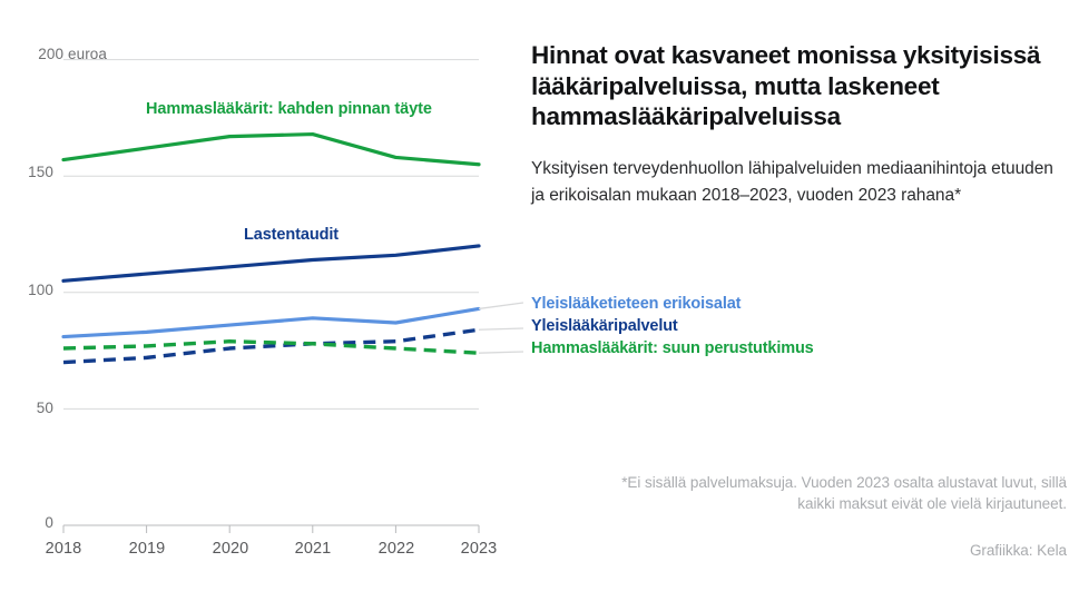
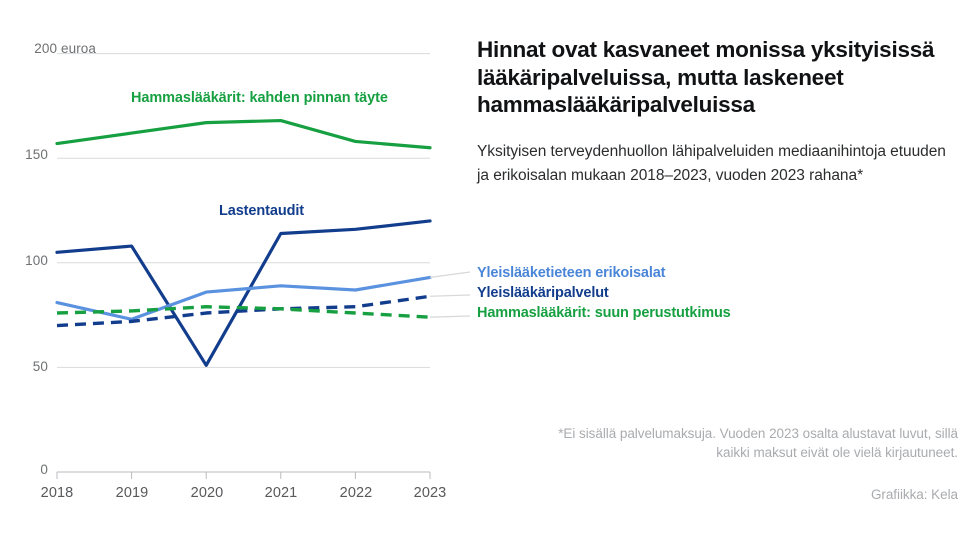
Yleislääketieteen erikoisalat/2019: 83 -> 73
Lastentaudit/2020: 111 -> 51
